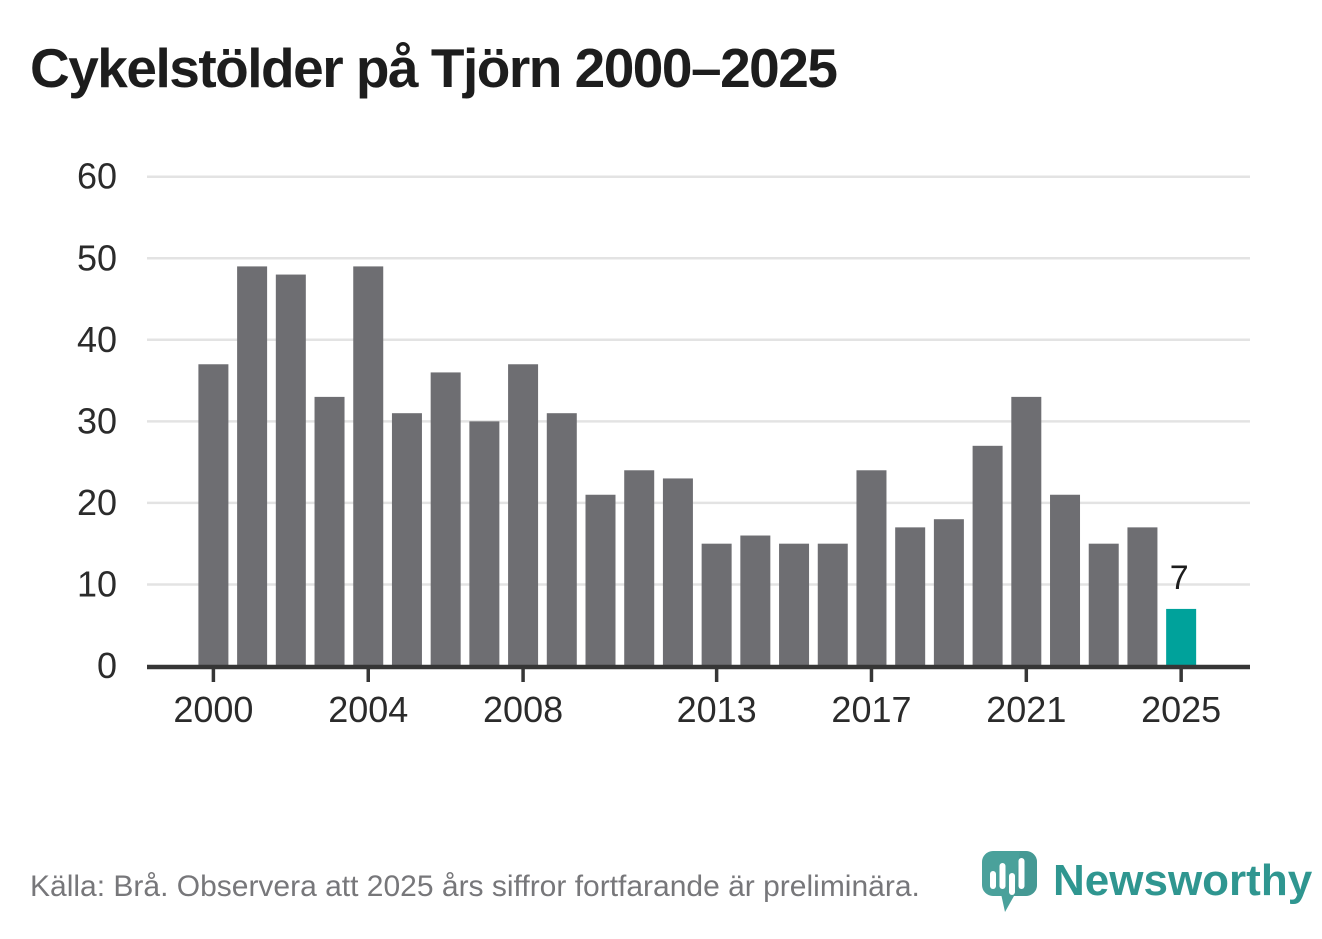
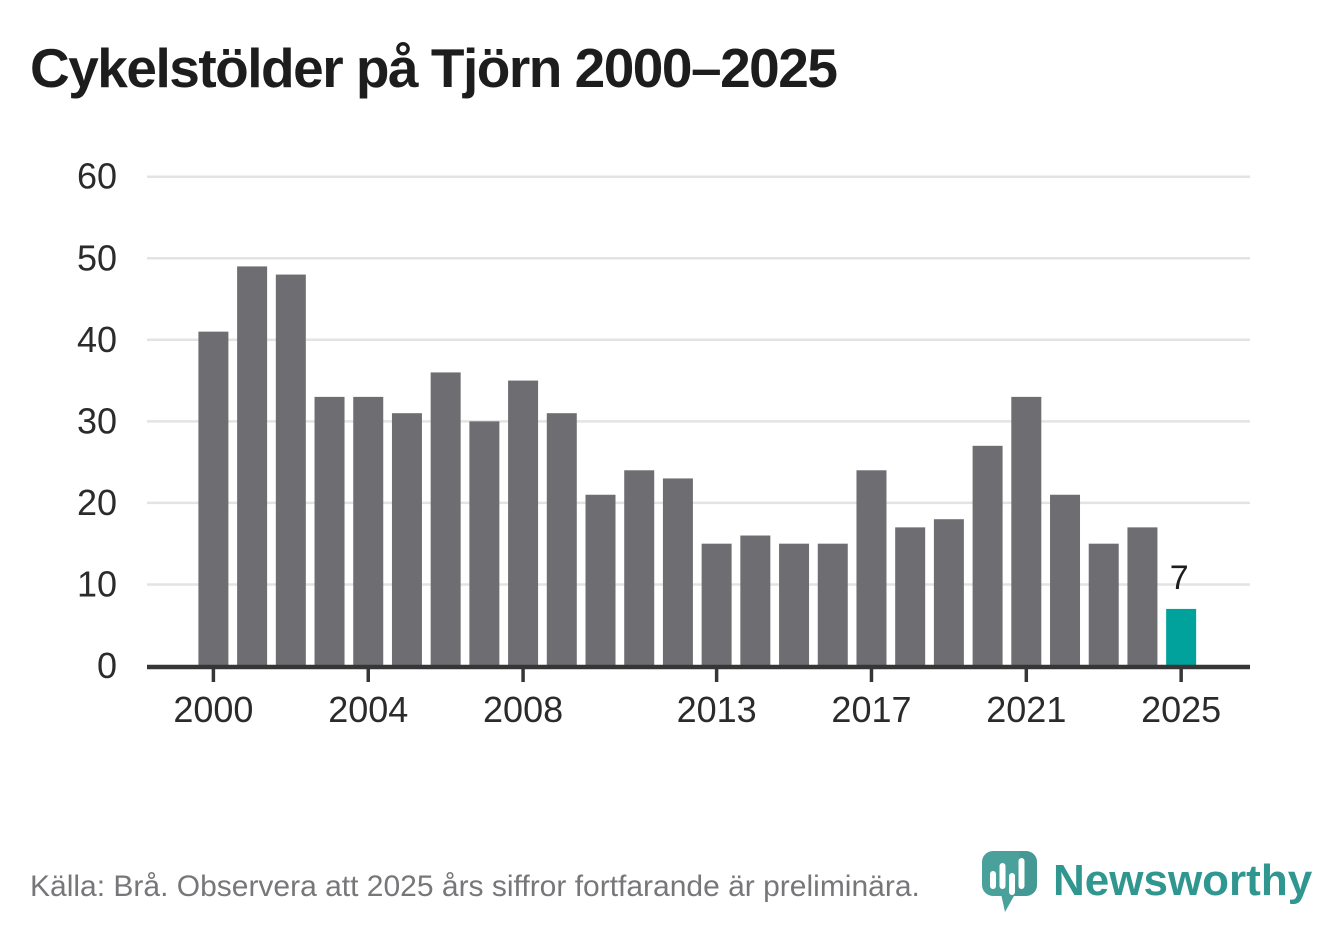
2000: 37 -> 41
2004: 49 -> 33
2008: 37 -> 35
